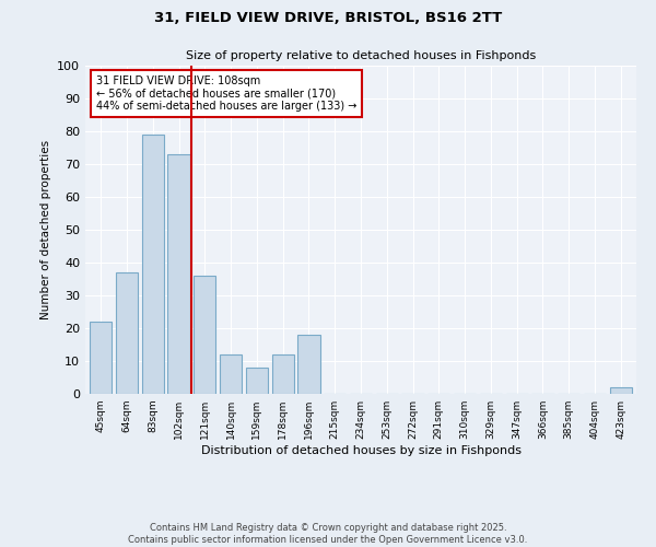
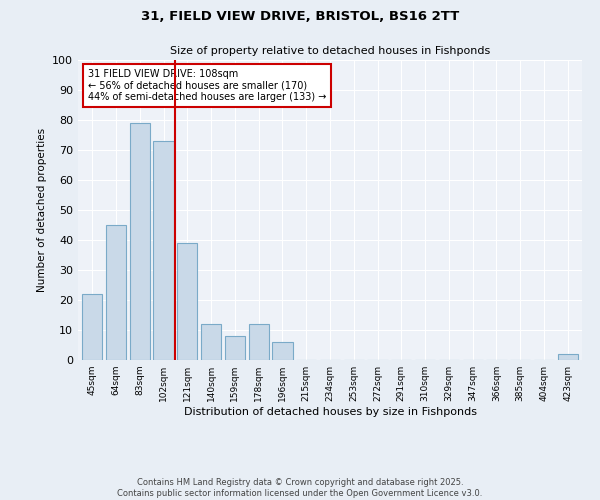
64sqm: 37 -> 45
121sqm: 36 -> 39
196sqm: 18 -> 6
